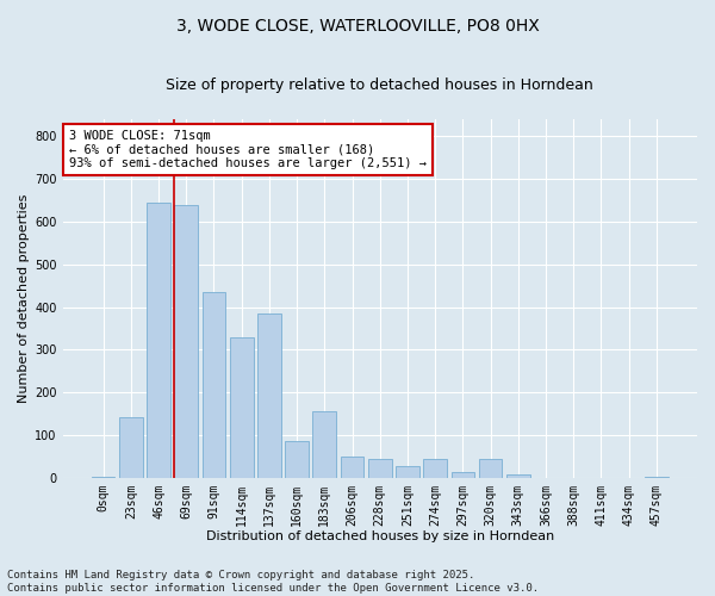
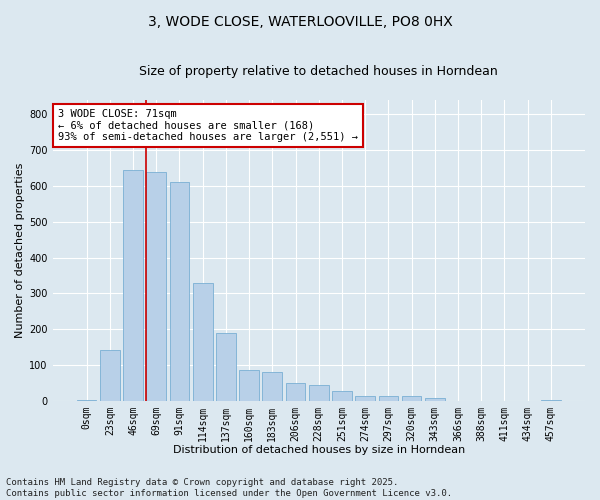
91sqm: 435 -> 610
137sqm: 385 -> 190
183sqm: 155 -> 80
274sqm: 45 -> 12
320sqm: 45 -> 12
